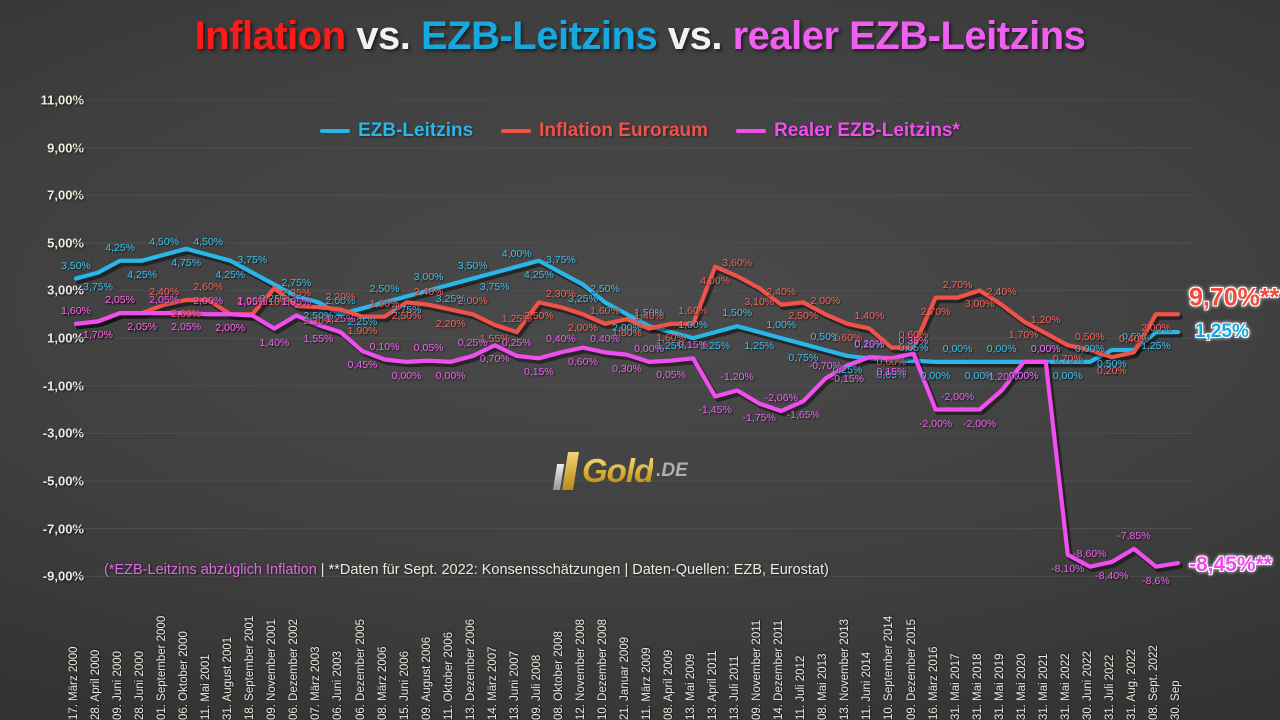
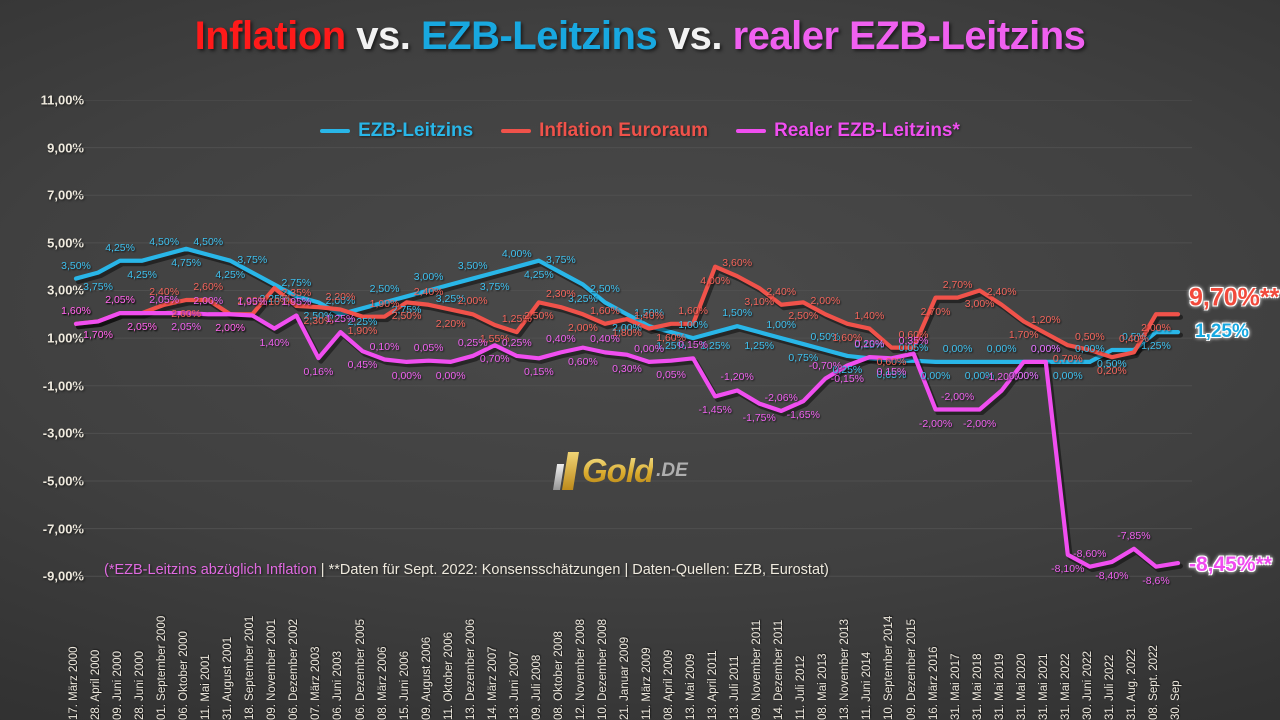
Realer EZB-Leitzins*/07. März 2003: 1,55% -> 0,16%
